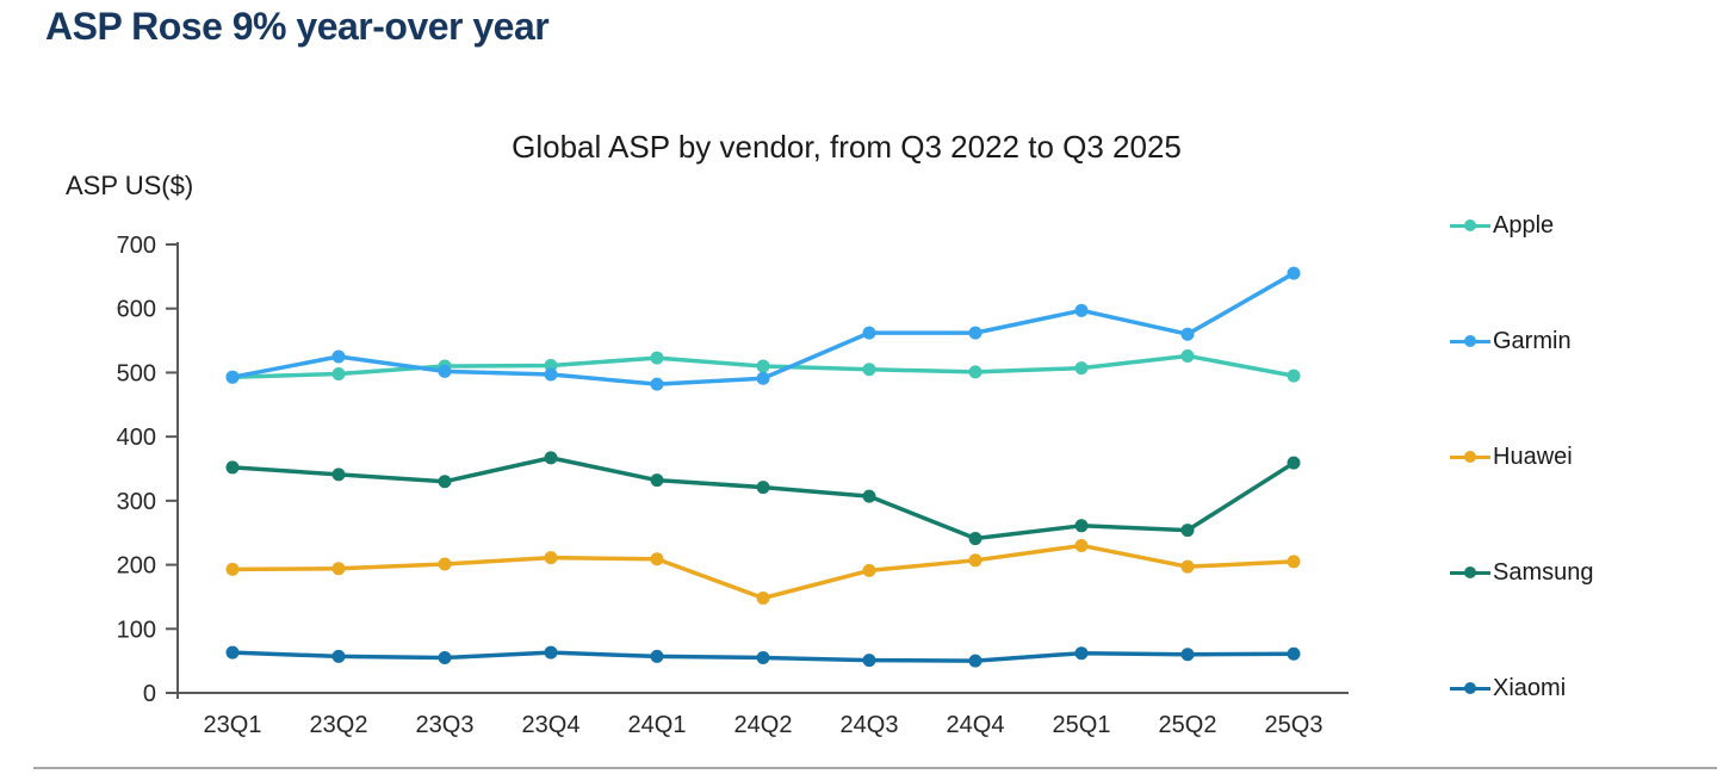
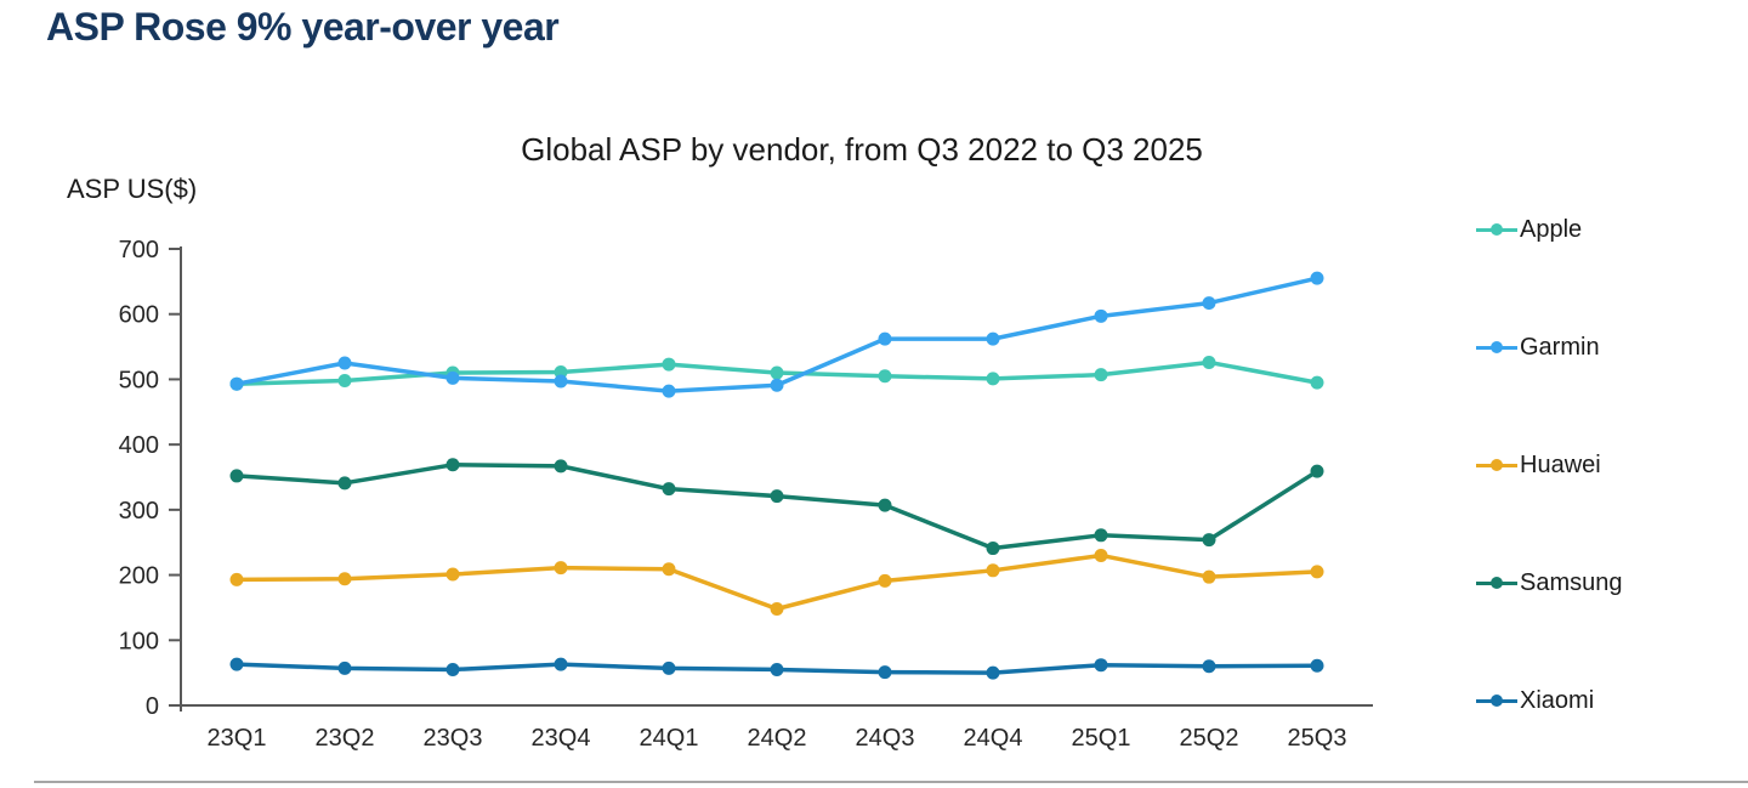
Samsung/23Q3: 330 -> 370
Garmin/25Q2: 560 -> 620
